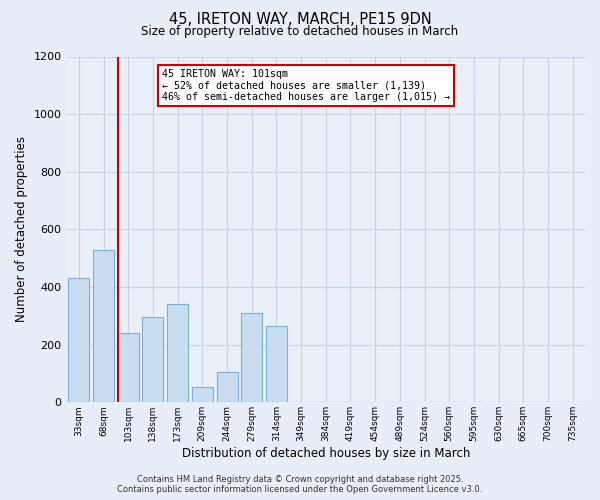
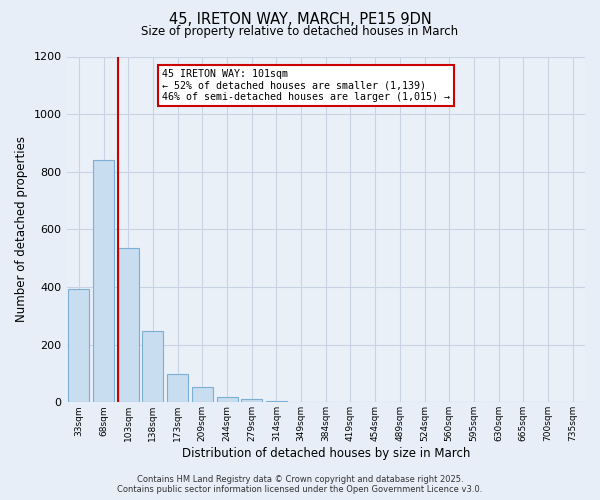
33sqm: 430 -> 393
68sqm: 530 -> 840
103sqm: 240 -> 535
138sqm: 295 -> 248
173sqm: 340 -> 97
244sqm: 105 -> 18
279sqm: 310 -> 10
314sqm: 265 -> 5
